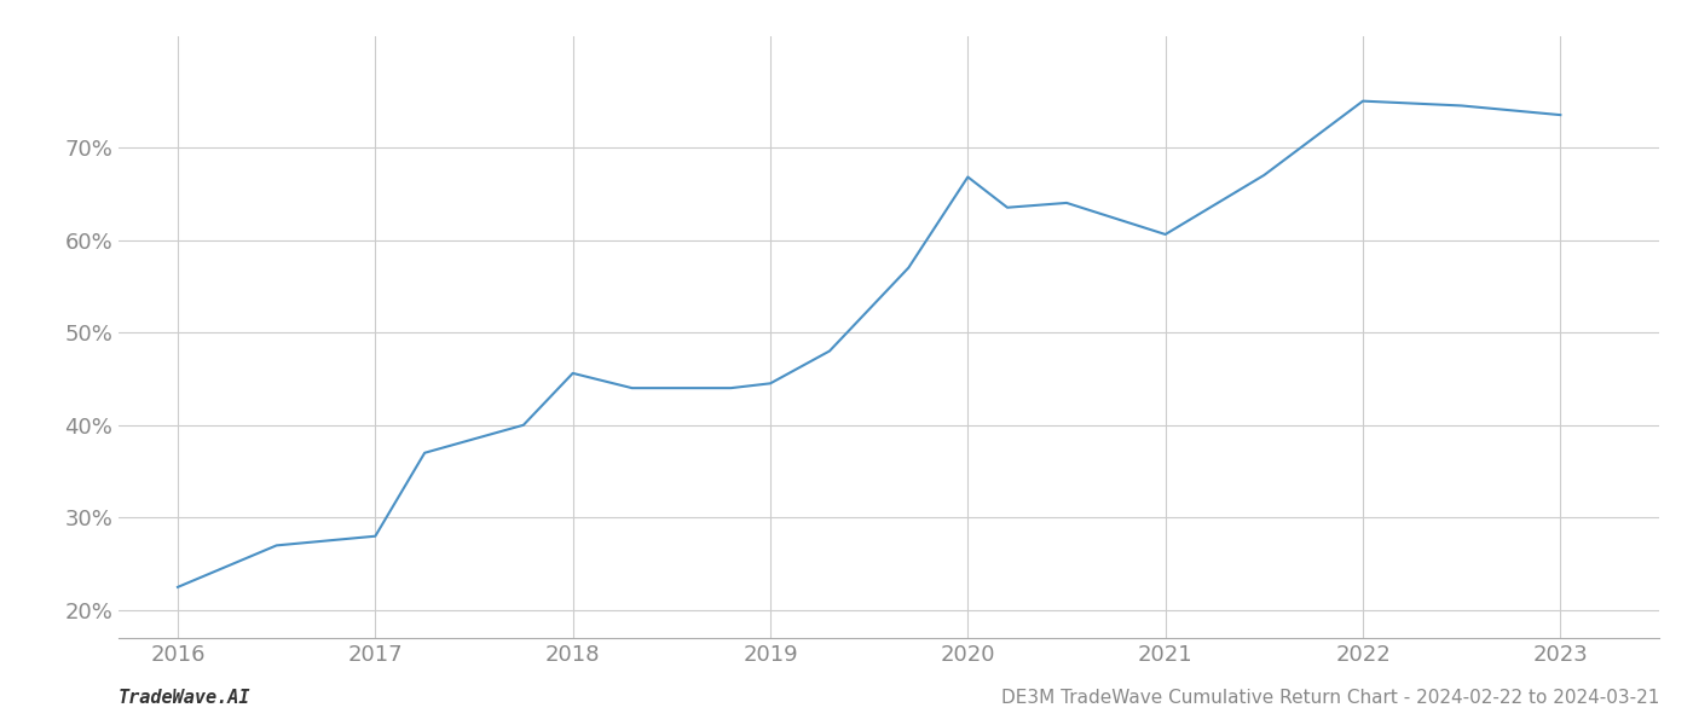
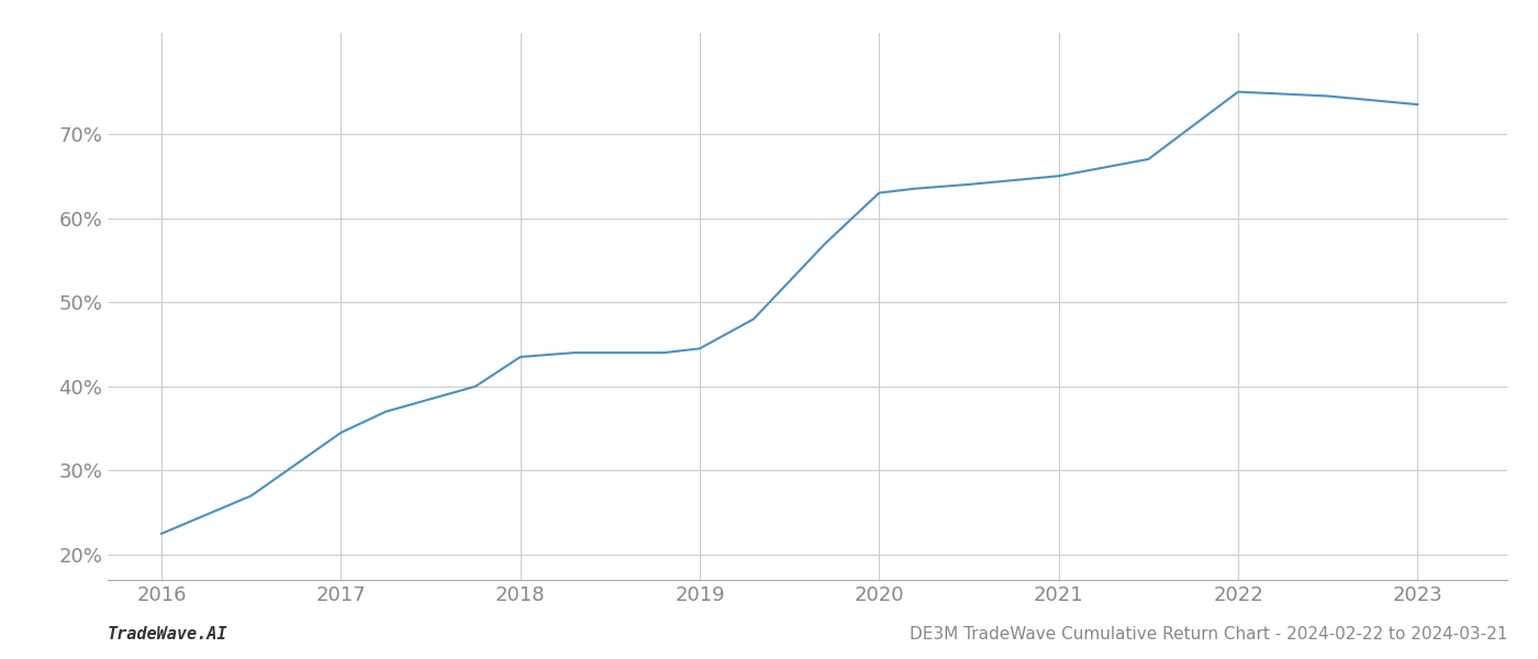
2017: 28.0% -> 34.5%
2018: 45.6% -> 43.5%
2020: 66.8% -> 63.0%
2021: 60.6% -> 65.0%
